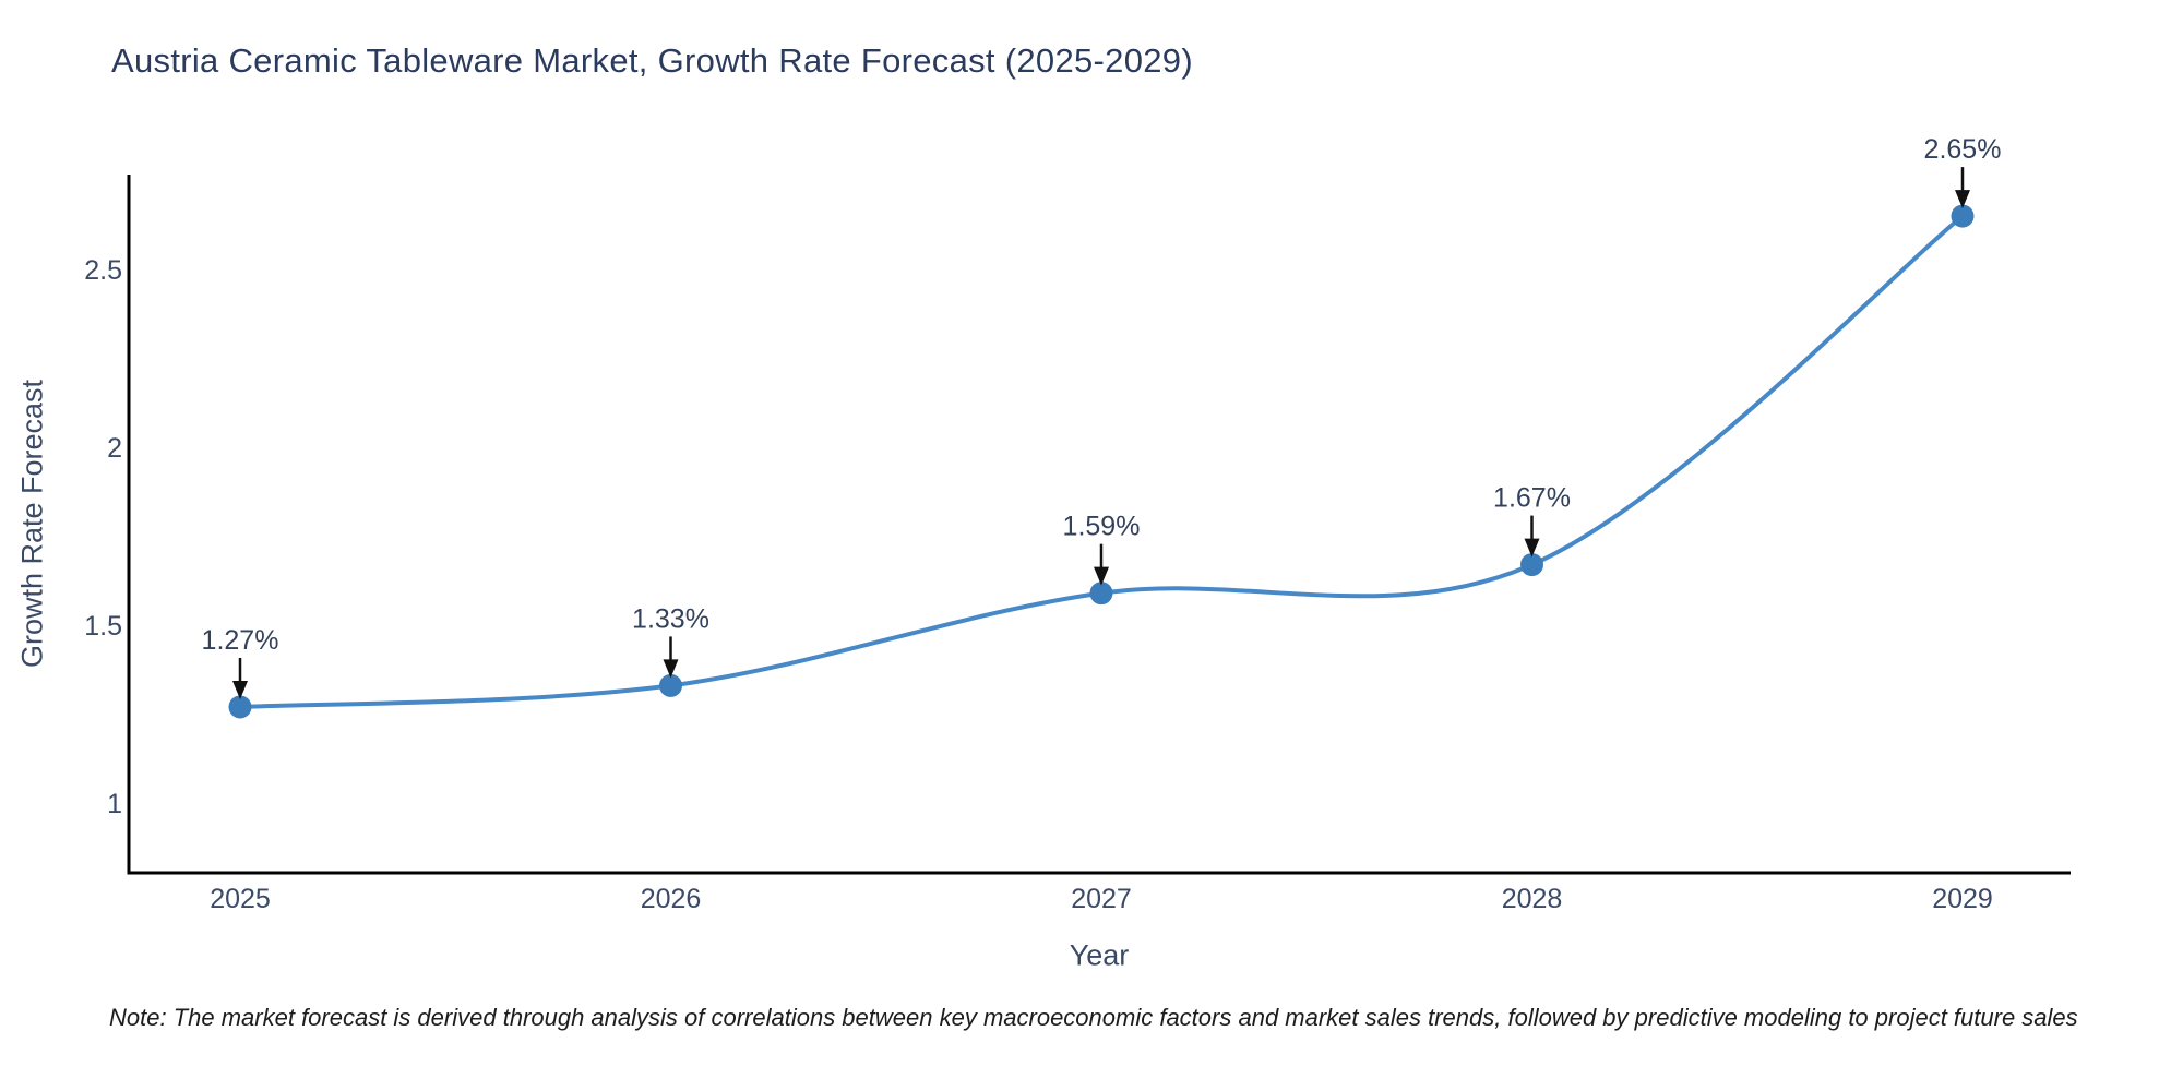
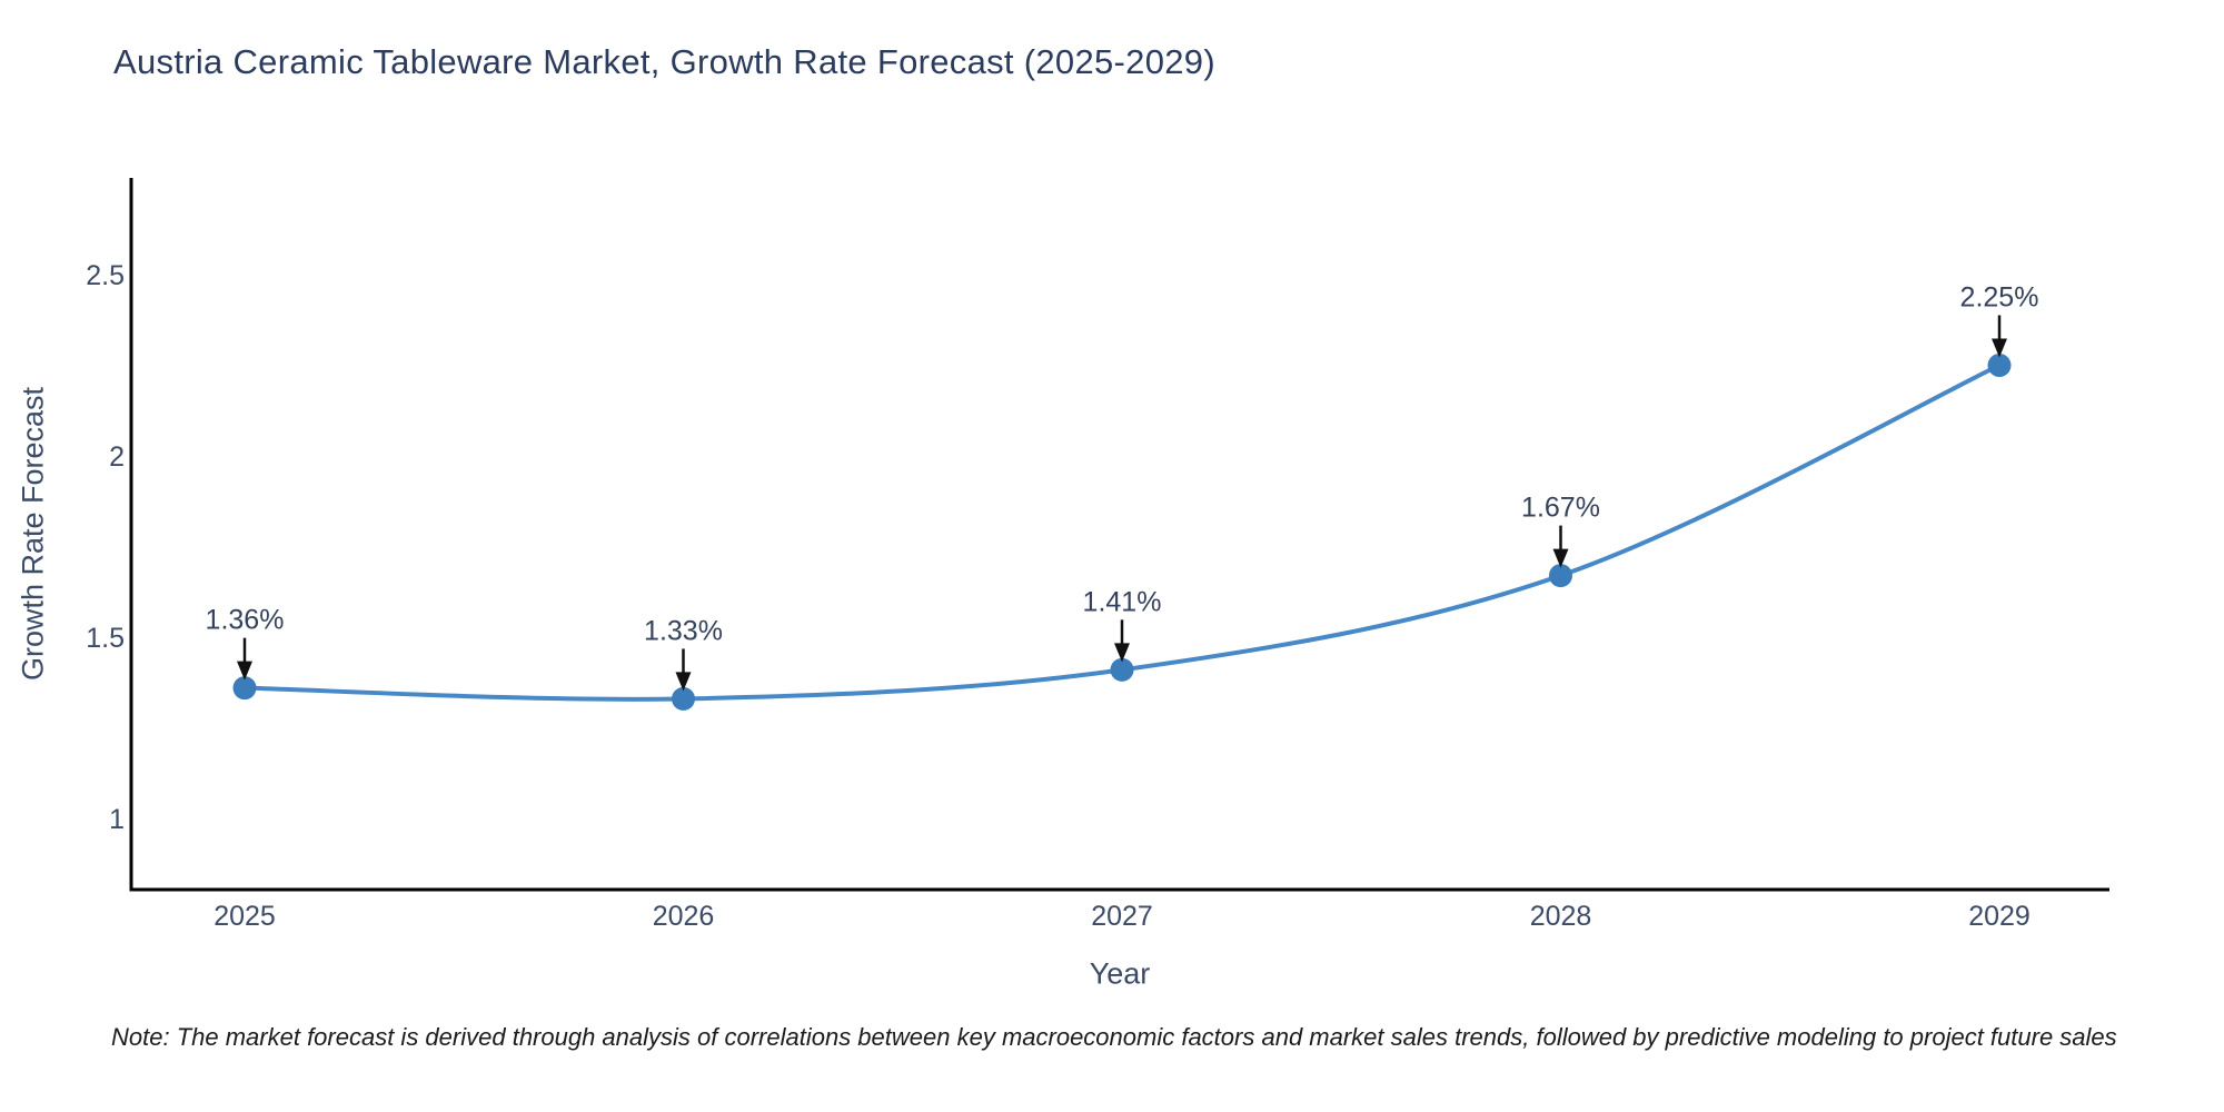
2025: 1.27% -> 1.36%
2027: 1.59% -> 1.41%
2029: 2.65% -> 2.25%
